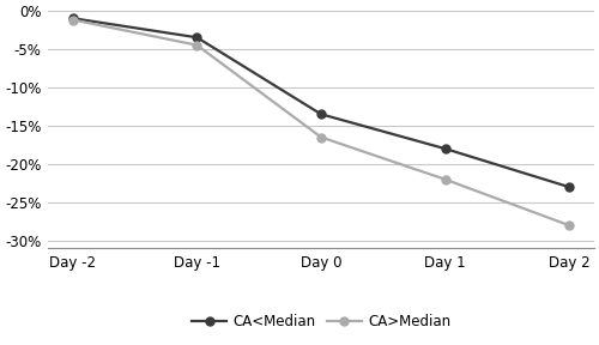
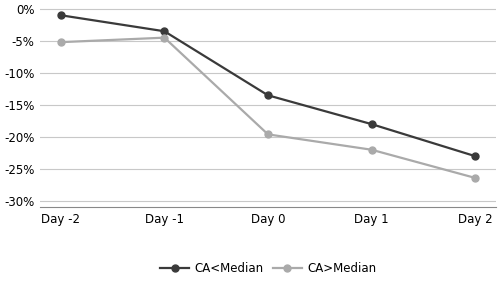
CA>Median/Day -2: -1.2% -> -5.2%
CA>Median/Day 0: -16.5% -> -19.6%
CA>Median/Day 2: -28.0% -> -26.4%
